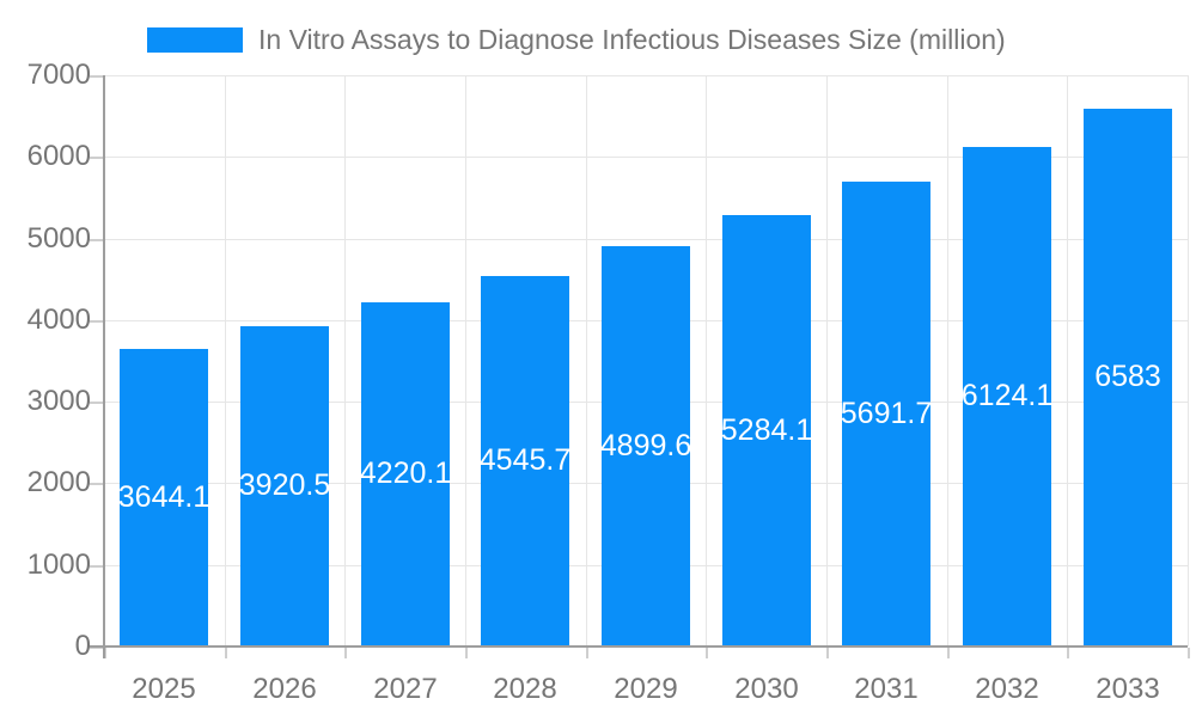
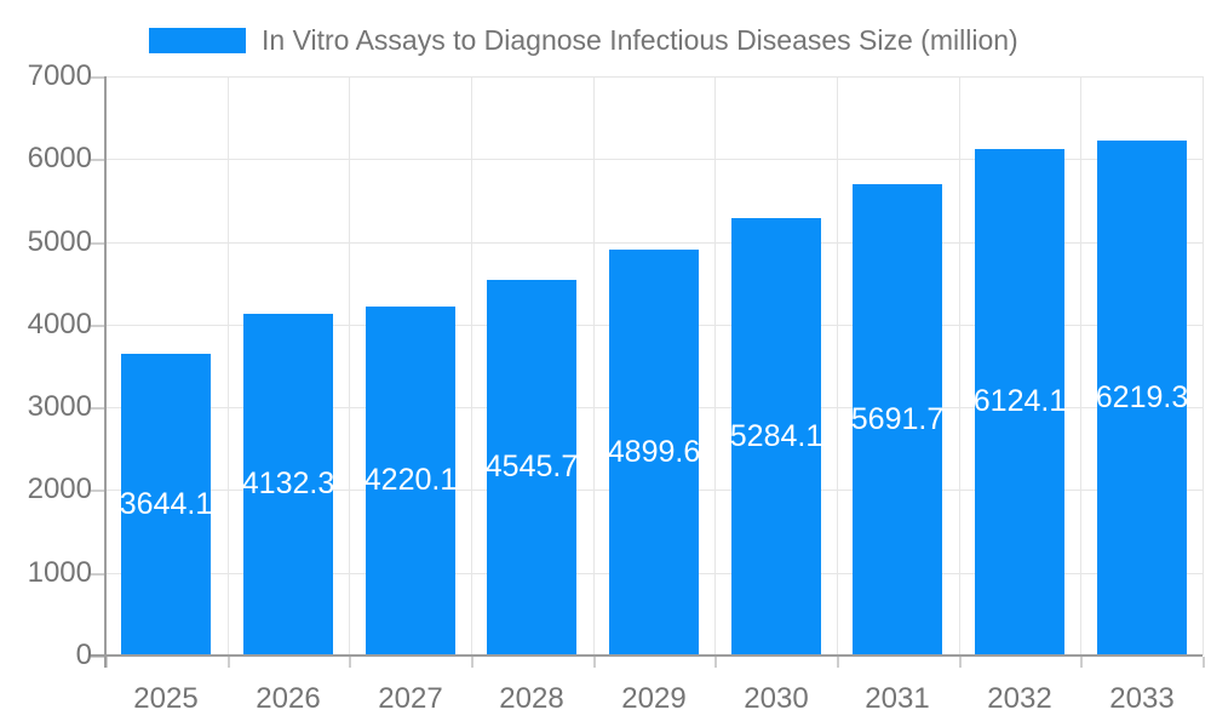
2026: 3920.5 -> 4132.3
2033: 6583 -> 6219.3
